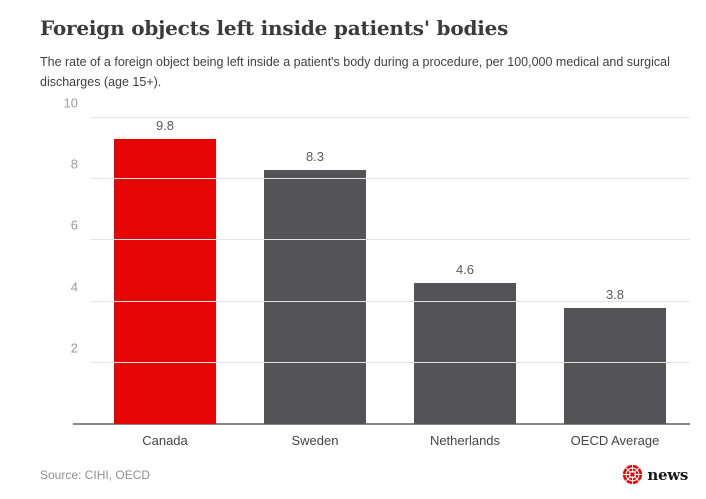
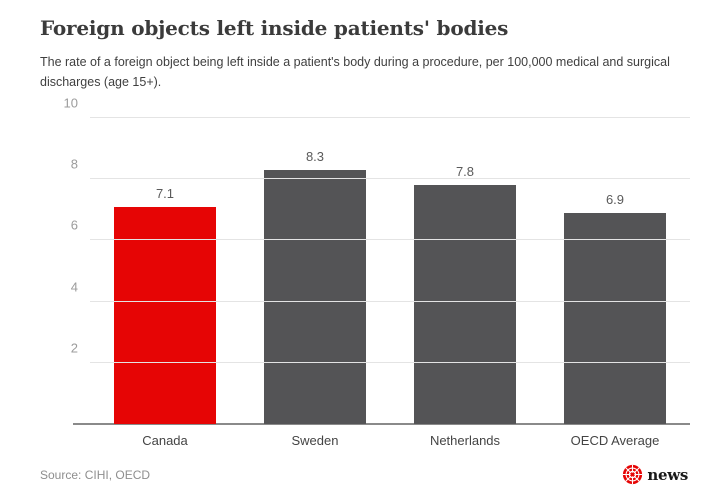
Canada: 9.8 -> 7.1
Netherlands: 4.6 -> 7.8
OECD Average: 3.8 -> 6.9
